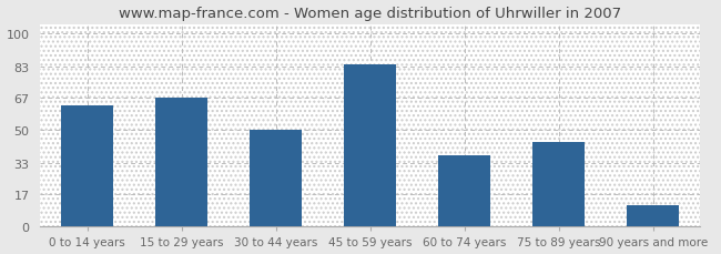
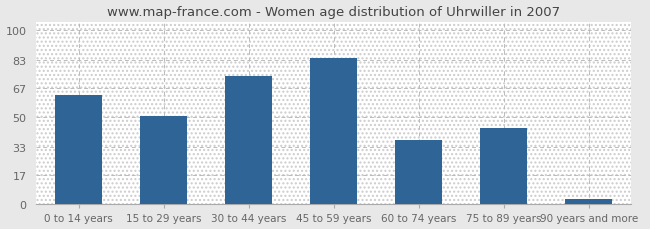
15 to 29 years: 67 -> 51
30 to 44 years: 50 -> 74
90 years and more: 11 -> 3
